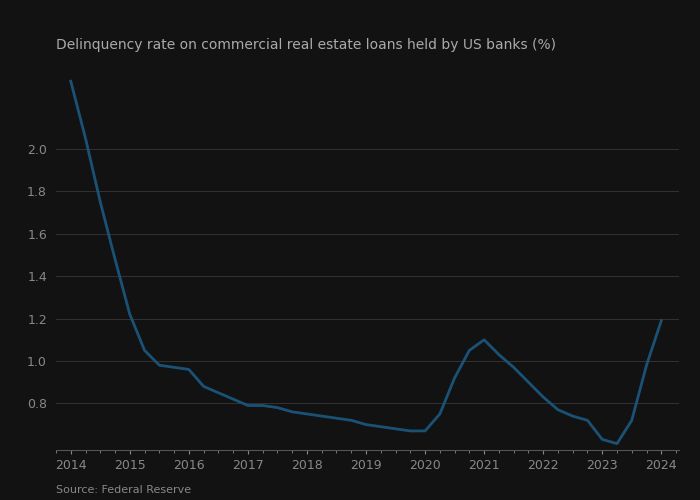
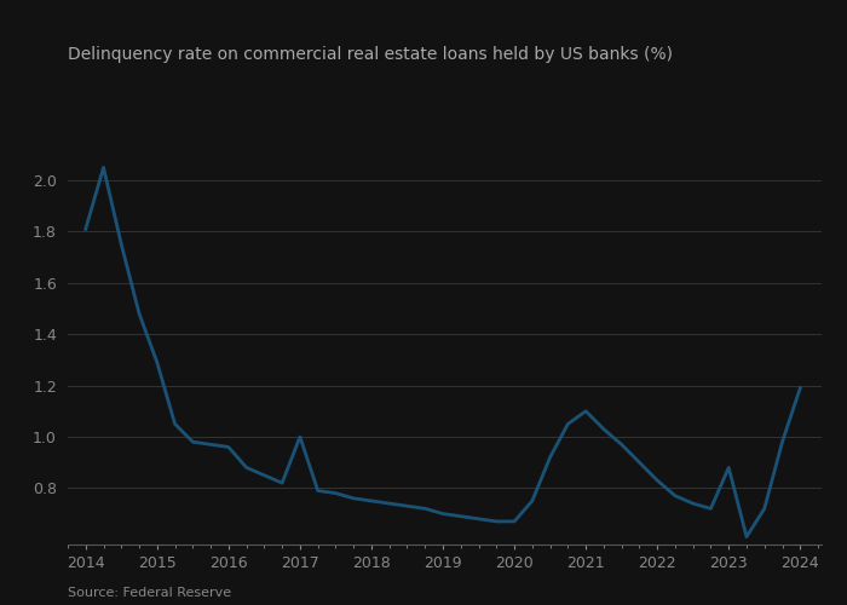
2014: 2.32 -> 1.81
2015: 1.22 -> 1.29
2017: 0.79 -> 1.00
2023: 0.63 -> 0.88
